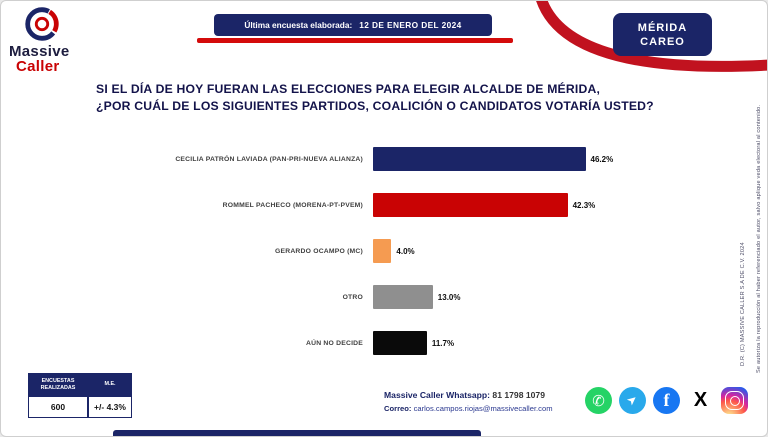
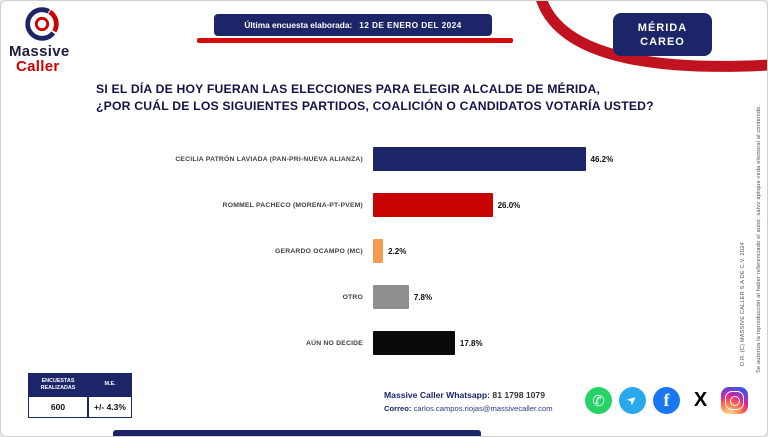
ROMMEL PACHECO (MORENA-PT-PVEM): 42.3% -> 26.0%
GERARDO OCAMPO (MC): 4.0% -> 2.2%
OTRO: 13.0% -> 7.8%
AÚN NO DECIDE: 11.7% -> 17.8%
